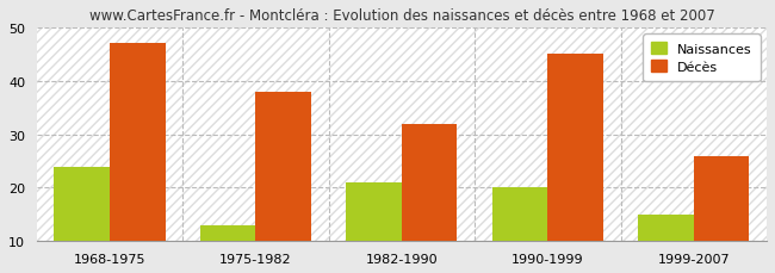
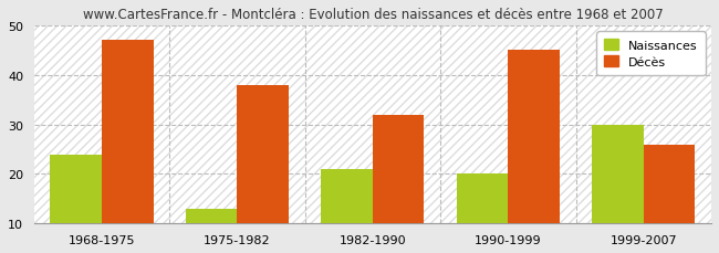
Naissances/1999-2007: 15 -> 30
